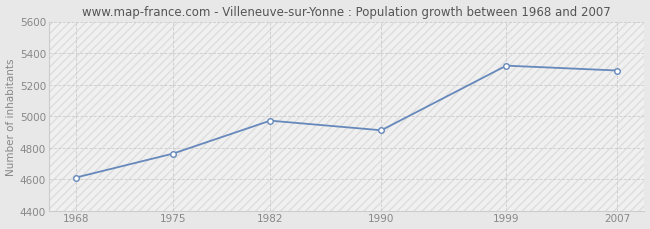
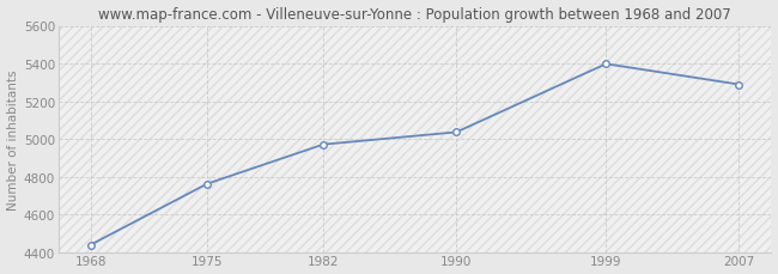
1968: 4610 -> 4440
1990: 4910 -> 5040
1999: 5320 -> 5400
